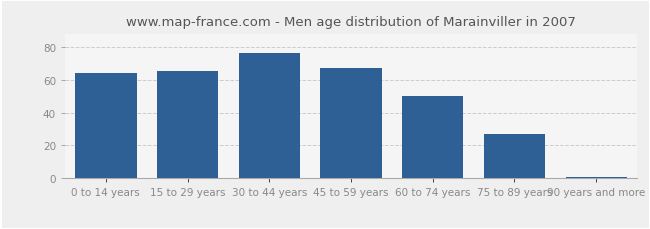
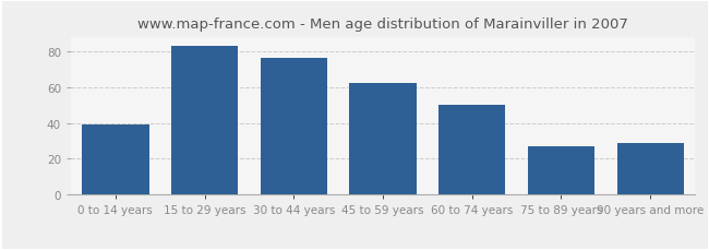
0 to 14 years: 64 -> 39
15 to 29 years: 65 -> 83
45 to 59 years: 67 -> 62
90 years and more: 1 -> 29
